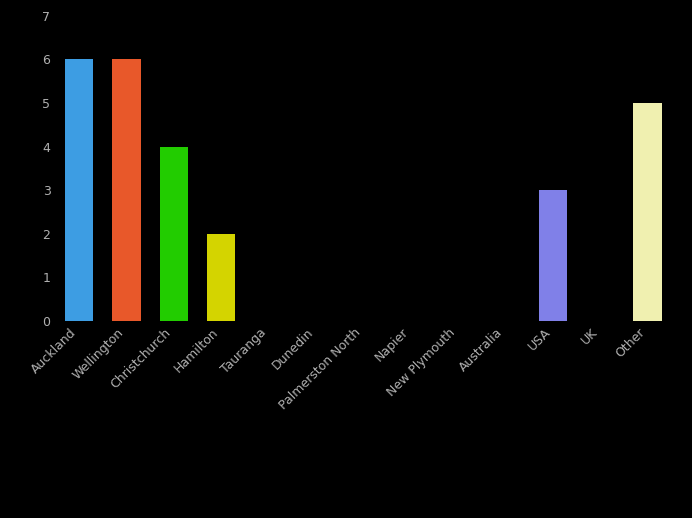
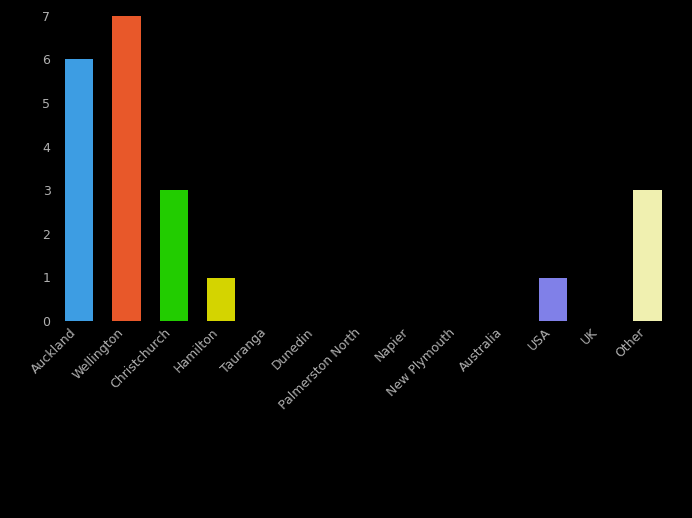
Wellington: 6 -> 7
Christchurch: 4 -> 3
Hamilton: 2 -> 1
USA: 3 -> 1
Other: 5 -> 3
